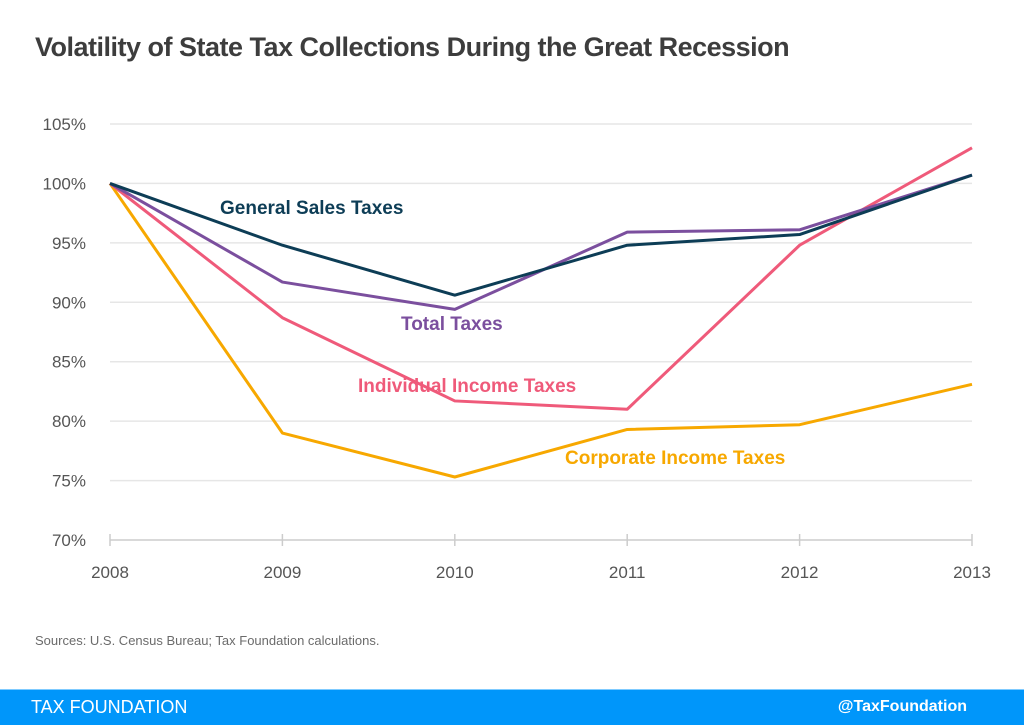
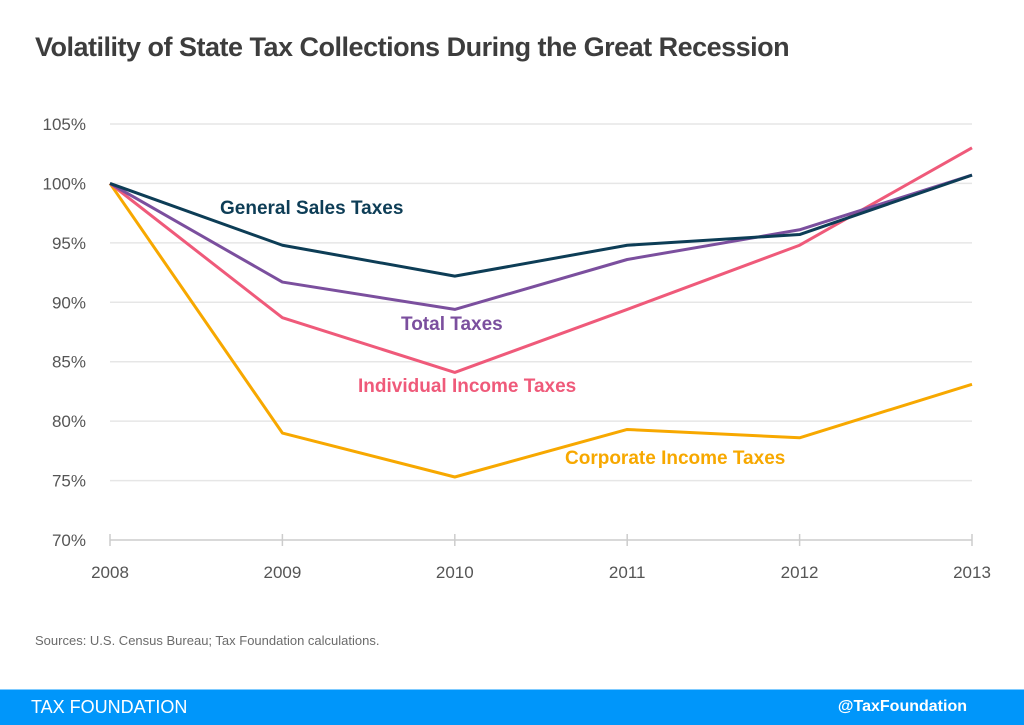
General Sales Taxes/2010: 90.6% -> 92.2%
Individual Income Taxes/2010: 81.7% -> 84.1%
Total Taxes/2011: 95.9% -> 93.6%
Individual Income Taxes/2011: 81.0% -> 89.4%
Corporate Income Taxes/2012: 79.7% -> 78.6%
